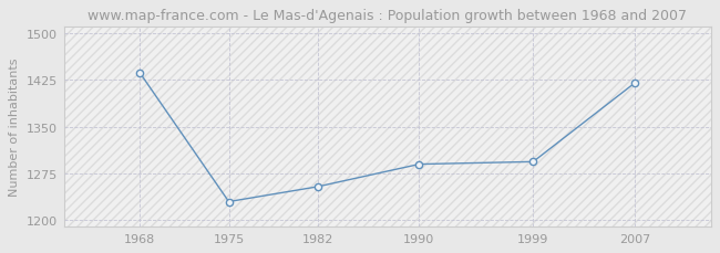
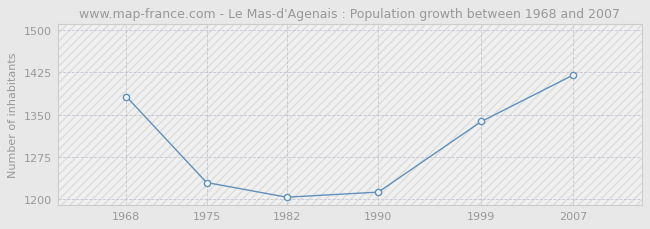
1968: 1436 -> 1382
1982: 1254 -> 1204
1990: 1290 -> 1213
1999: 1294 -> 1338
